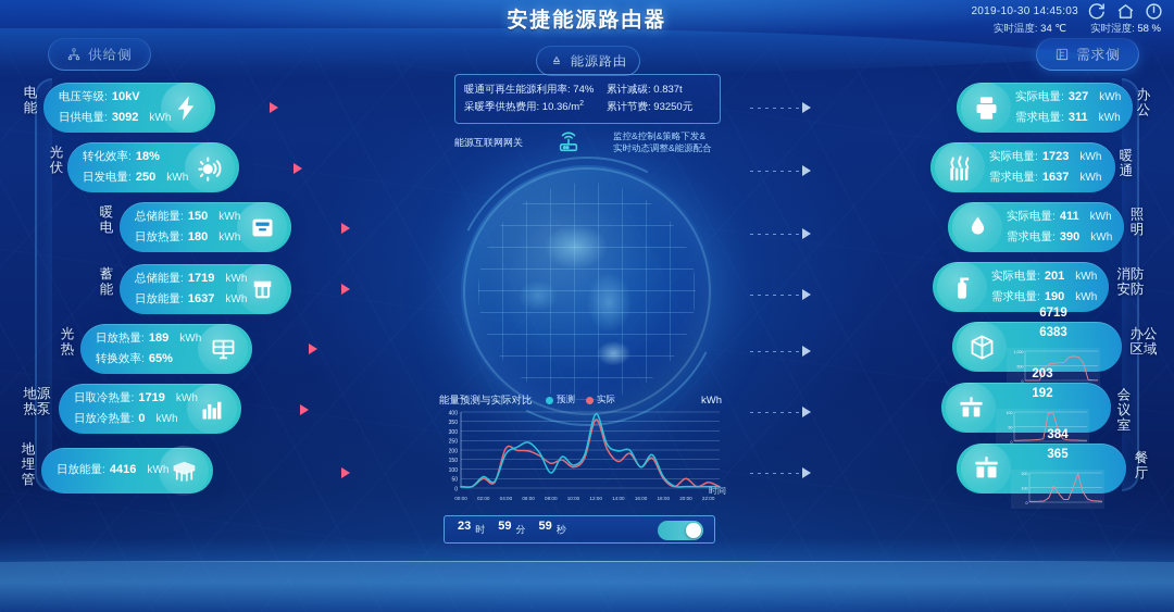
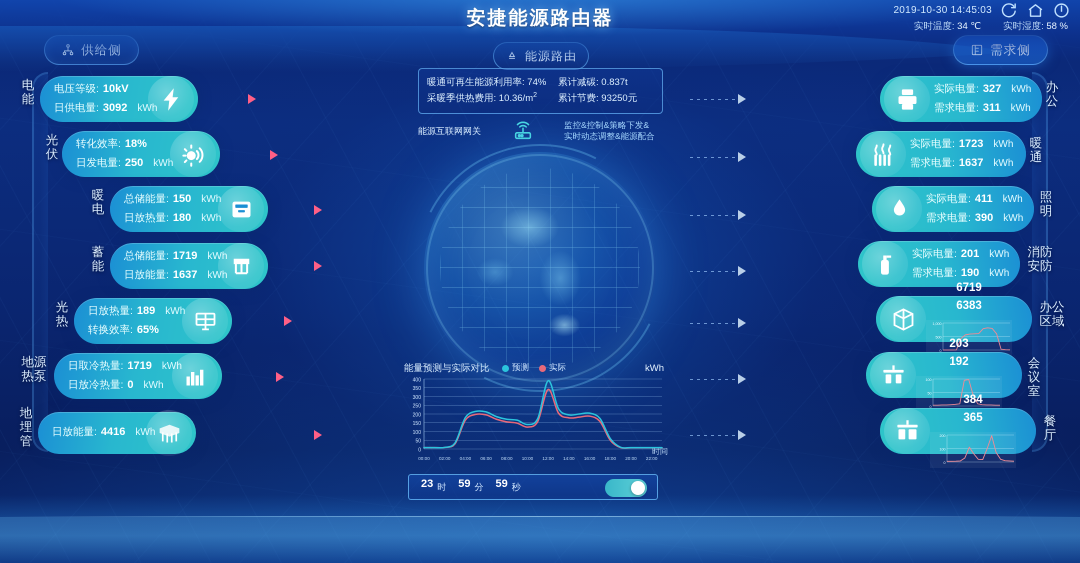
预测/02:00: 60 -> 10
实际/02:00: 50 -> 10
实际/04:00: 210 -> 160
预测/06:00: 240 -> 210
预测/08:00: 80 -> 170
实际/08:00: 130 -> 160
预测/10:00: 120 -> 140
实际/10:00: 110 -> 120
实际/12:00: 360 -> 340
实际/14:00: 140 -> 180
预测/16:00: 110 -> 200
实际/16:00: 110 -> 190
实际/20:00: 50 -> 10
实际/22:00: 30 -> 10
